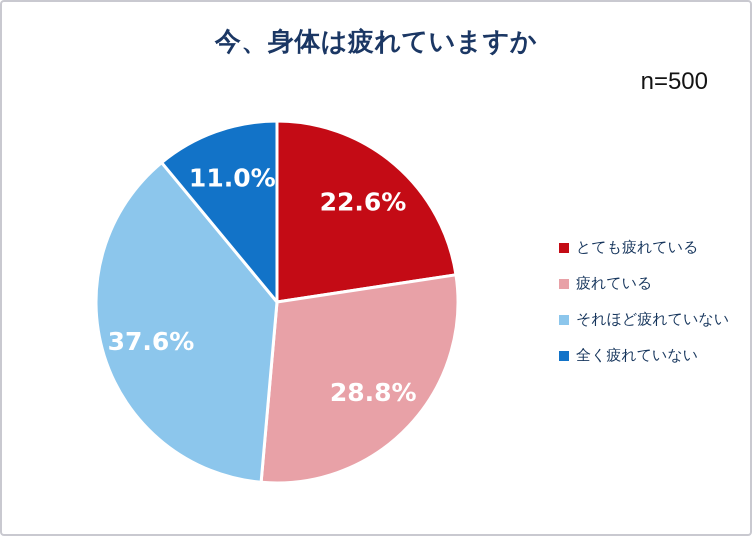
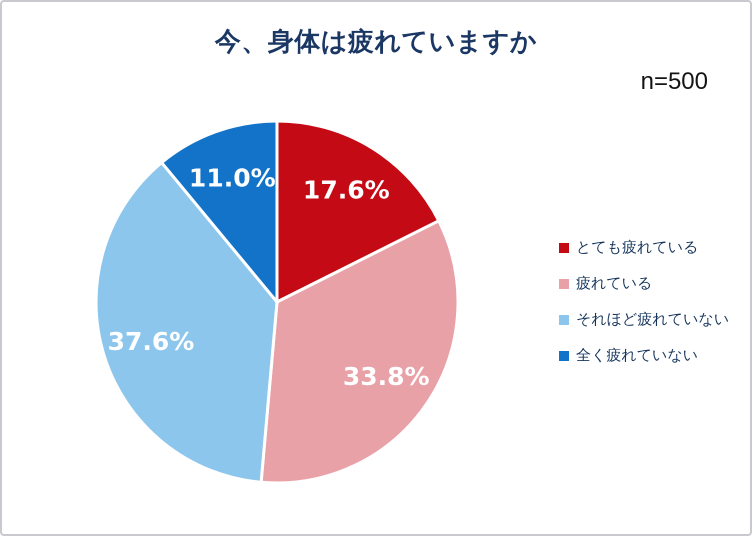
とても疲れている: 22.6% -> 17.6%
疲れている: 28.8% -> 33.8%
